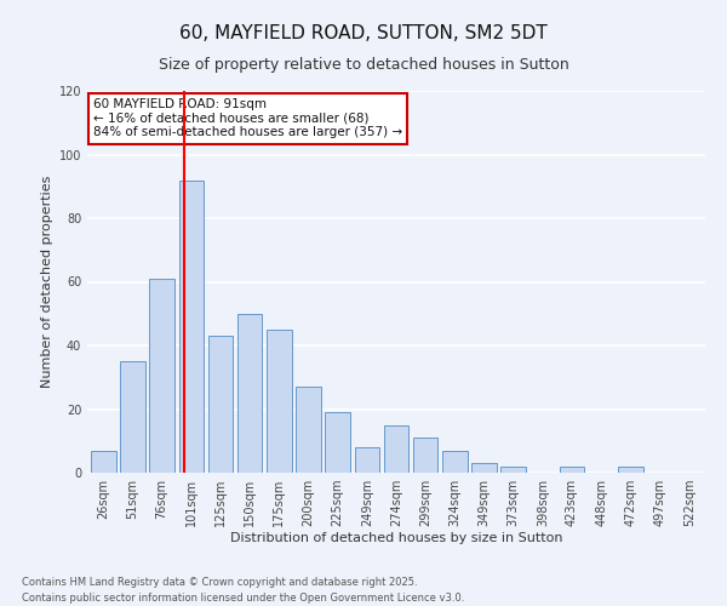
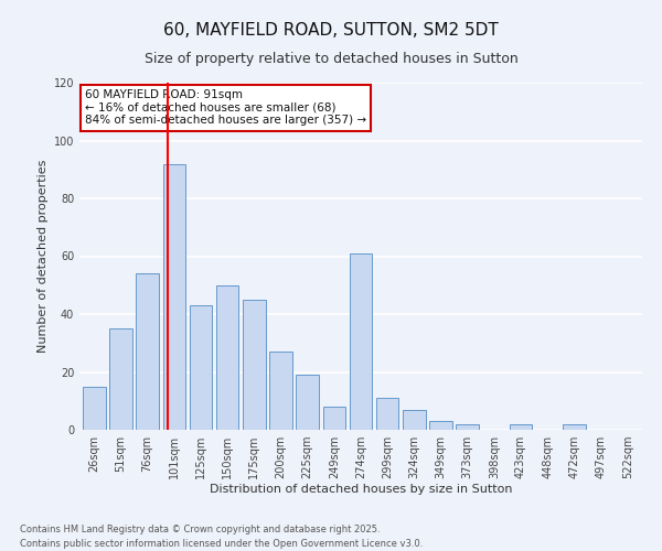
26sqm: 7 -> 15
76sqm: 61 -> 54
274sqm: 15 -> 61
